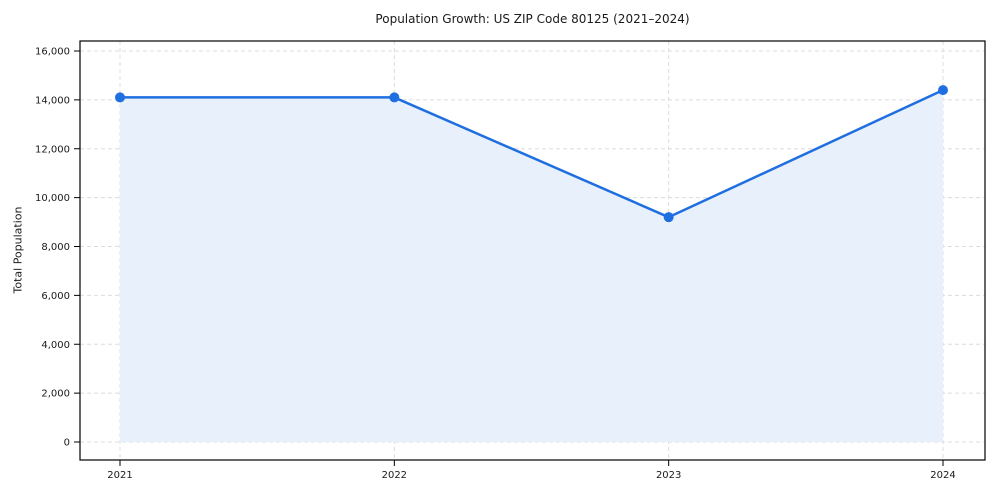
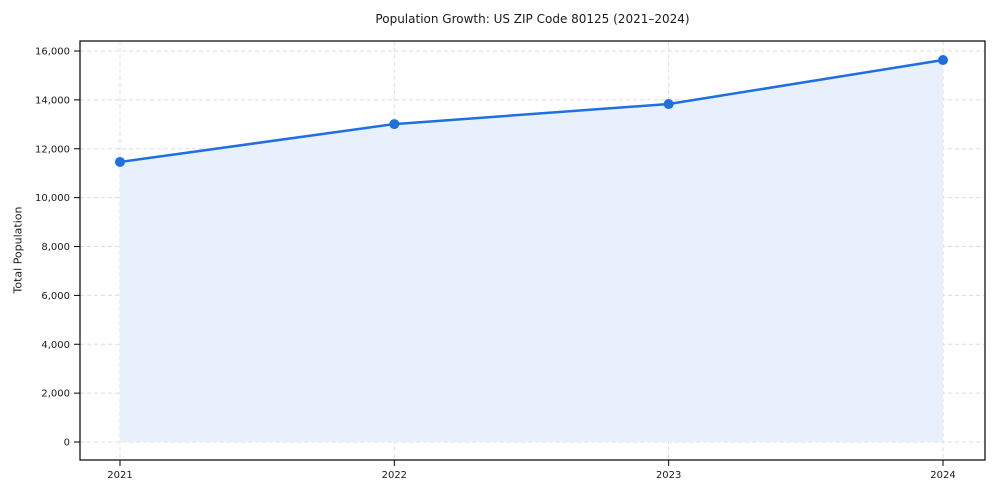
2021: 14100 -> 11500
2022: 14100 -> 13000
2023: 9200 -> 13800
2024: 14400 -> 15600
